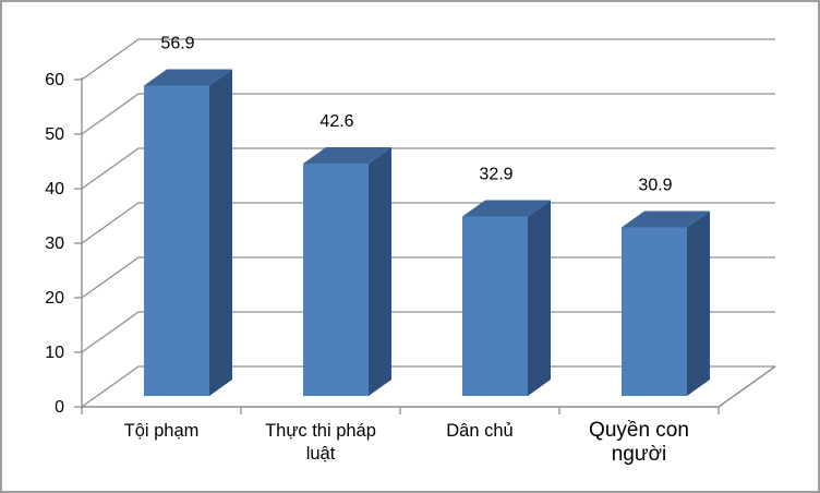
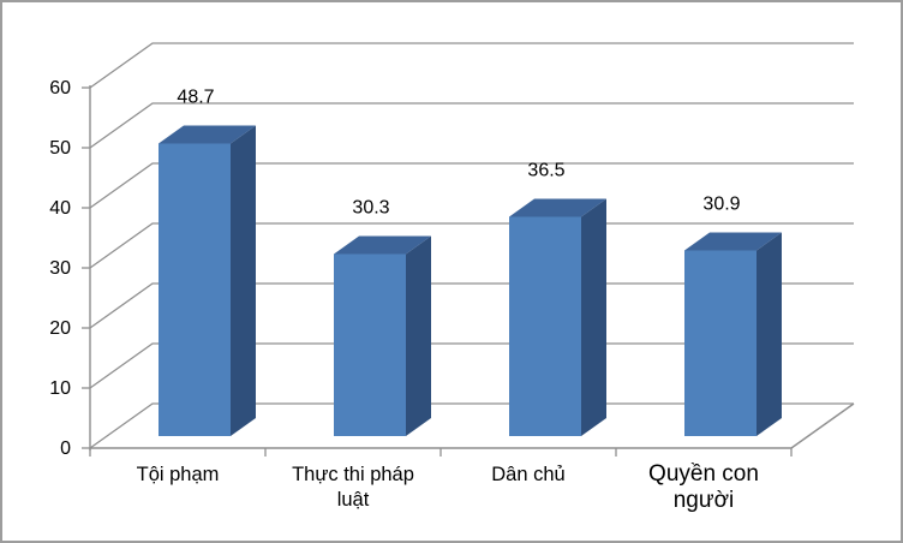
Tội phạm: 56.9 -> 48.7
Thực thi pháp luật: 42.6 -> 30.3
Dân chủ: 32.9 -> 36.5
